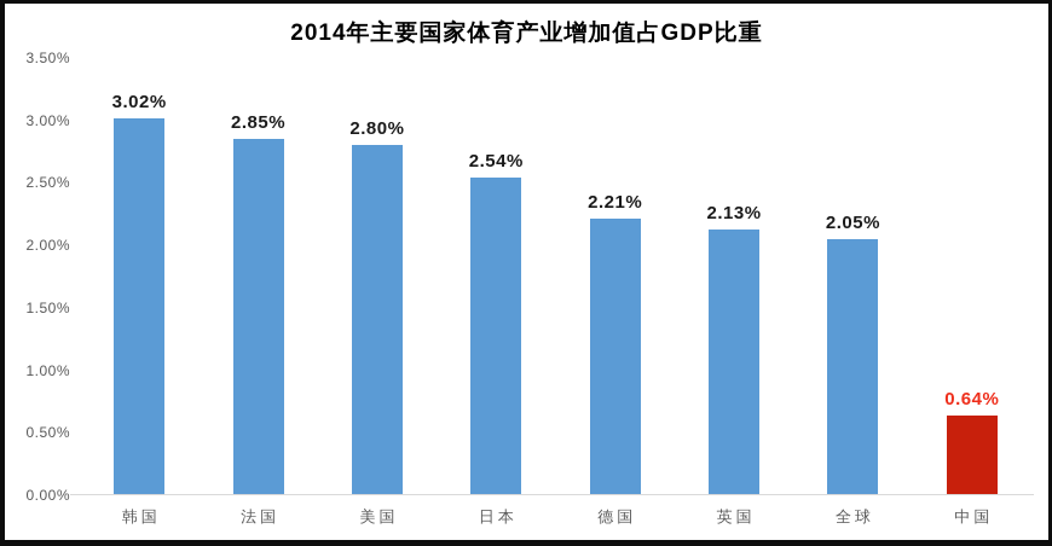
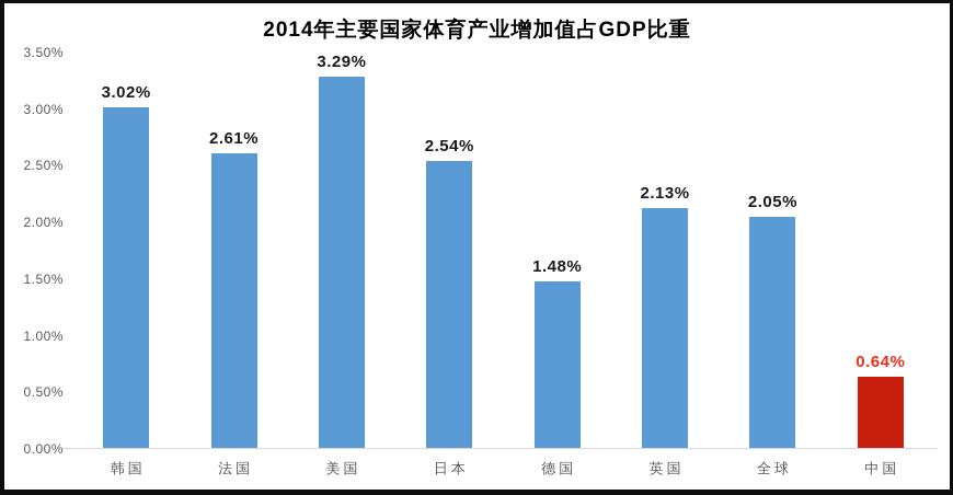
法国: 2.85% -> 2.61%
美国: 2.80% -> 3.29%
德国: 2.21% -> 1.48%
